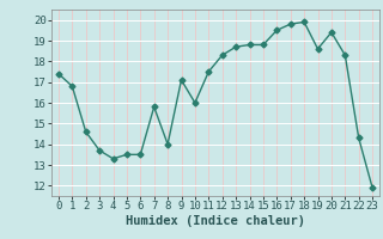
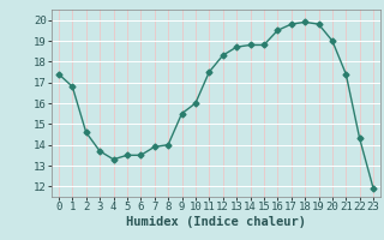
7: 15.8 -> 13.9
9: 17.1 -> 15.5
19: 18.6 -> 19.8
20: 19.4 -> 19.0
21: 18.3 -> 17.4
